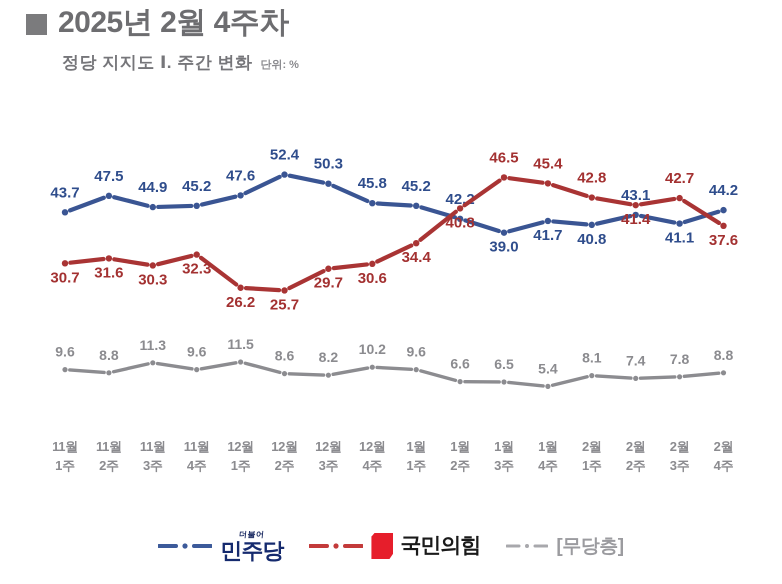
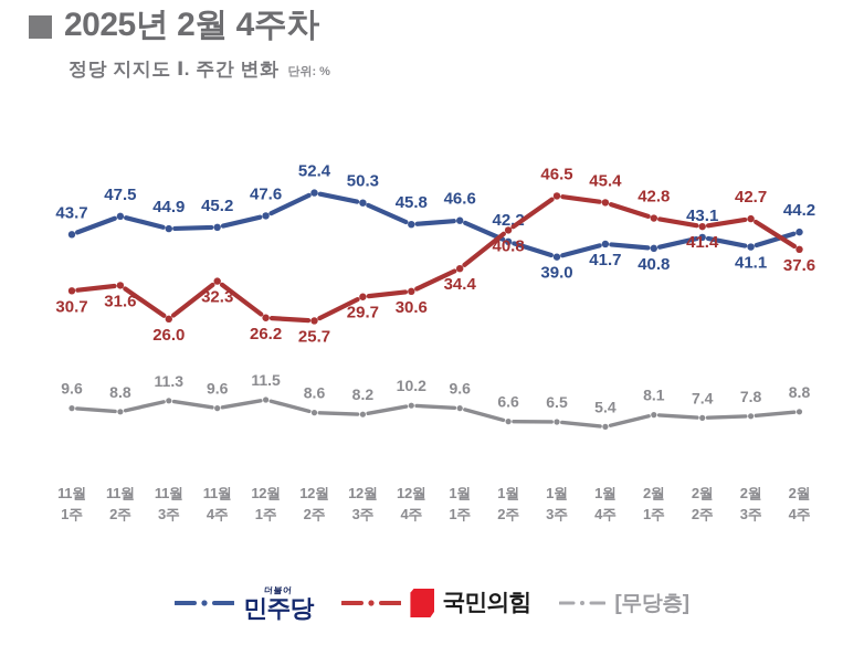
국민의힘/11월 3주: 30.3 -> 26.0
민주당/1월 1주: 45.2 -> 46.6
